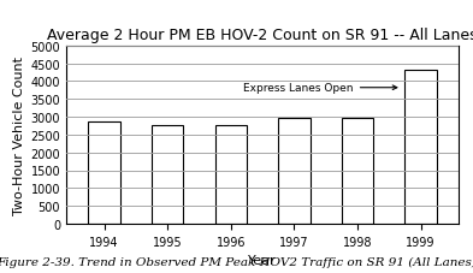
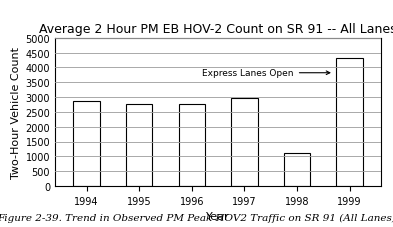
1998: 2960 -> 1100
